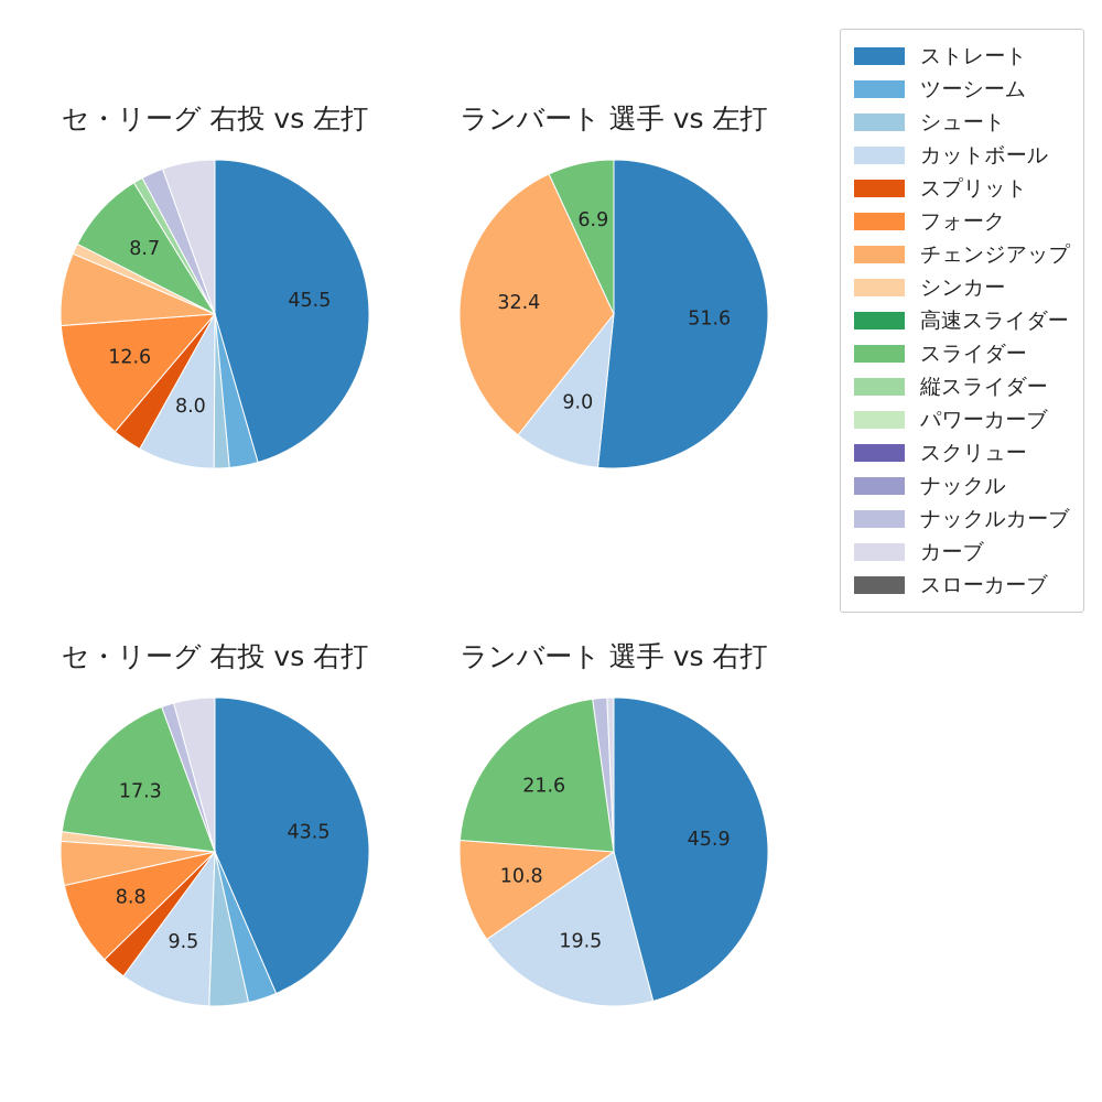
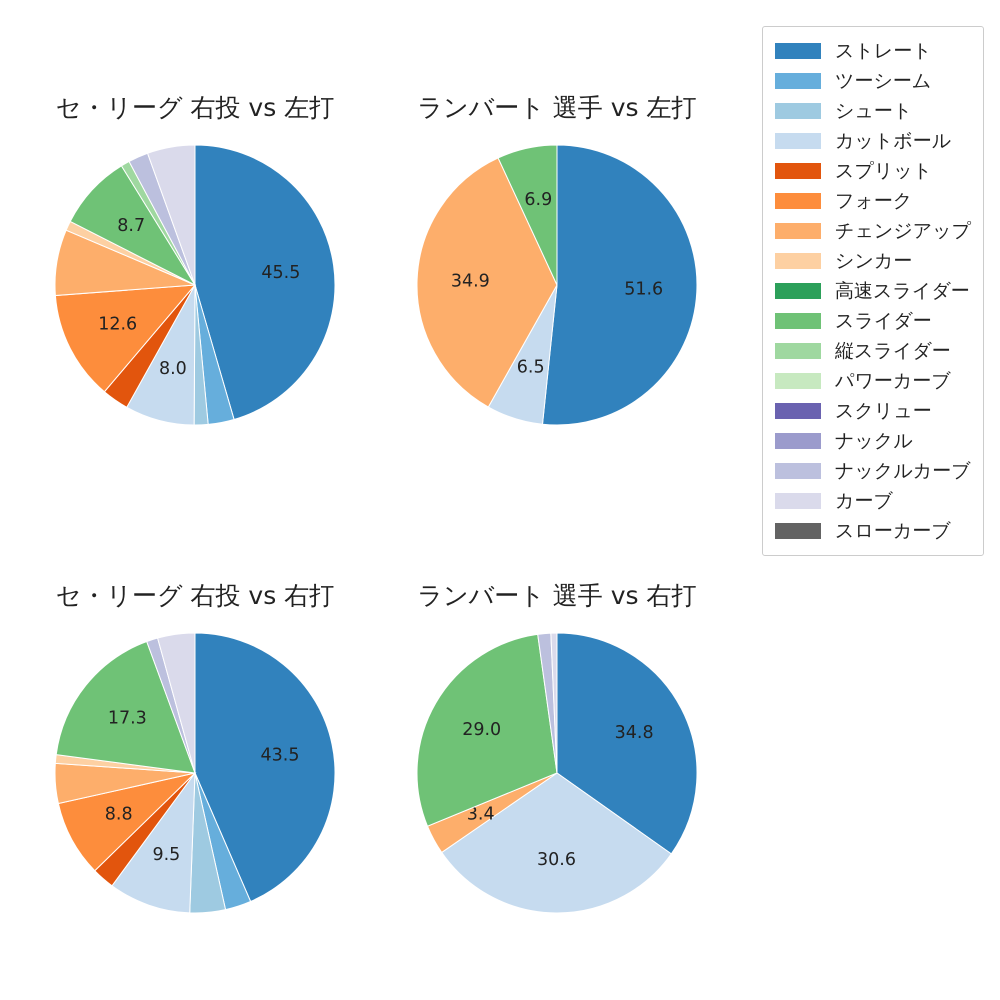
ランバート 選手 vs 左打/カットボール: 9.0 -> 6.5
ランバート 選手 vs 左打/チェンジアップ: 32.4 -> 34.9
ランバート 選手 vs 右打/ストレート: 45.9 -> 34.8
ランバート 選手 vs 右打/カットボール: 19.5 -> 30.6
ランバート 選手 vs 右打/チェンジアップ: 10.8 -> 3.4
ランバート 選手 vs 右打/スライダー: 21.6 -> 29.0
